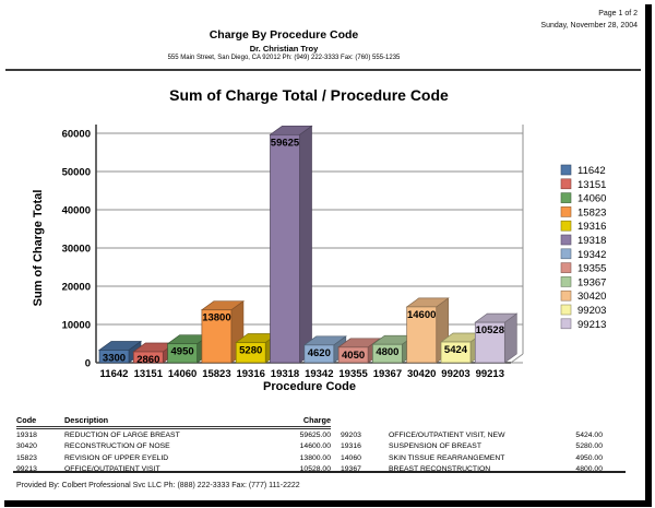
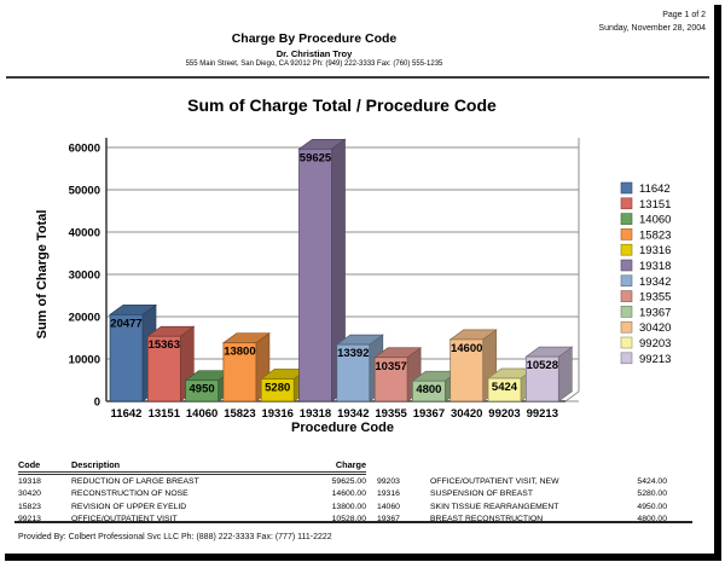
11642: 3300 -> 20477
13151: 2860 -> 15363
19342: 4620 -> 13392
19355: 4050 -> 10357
